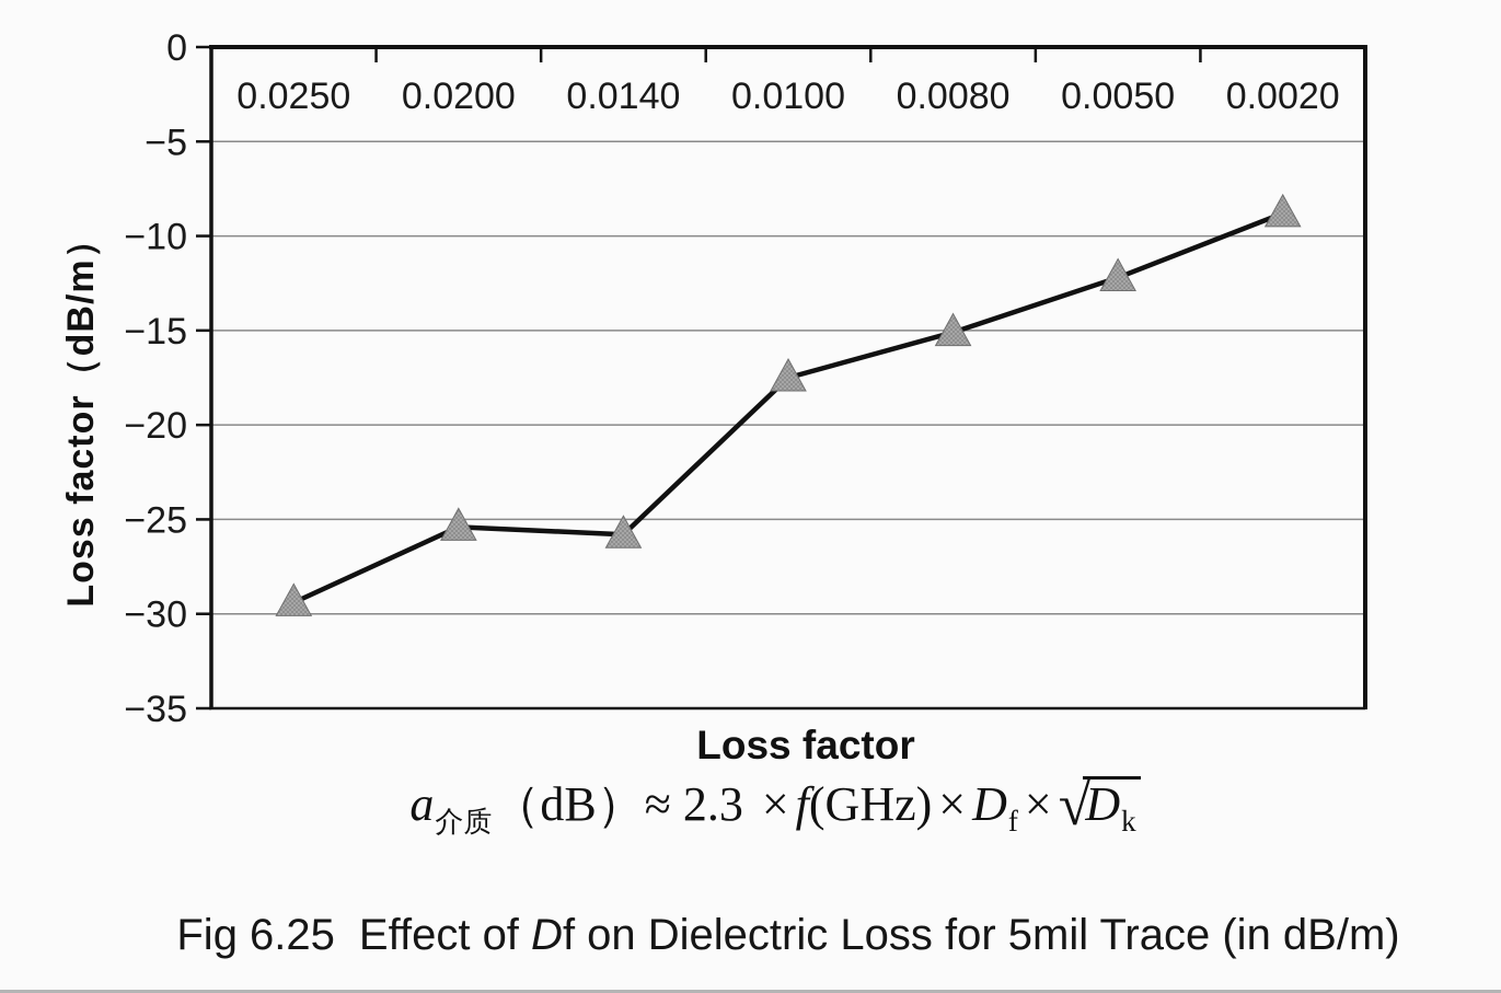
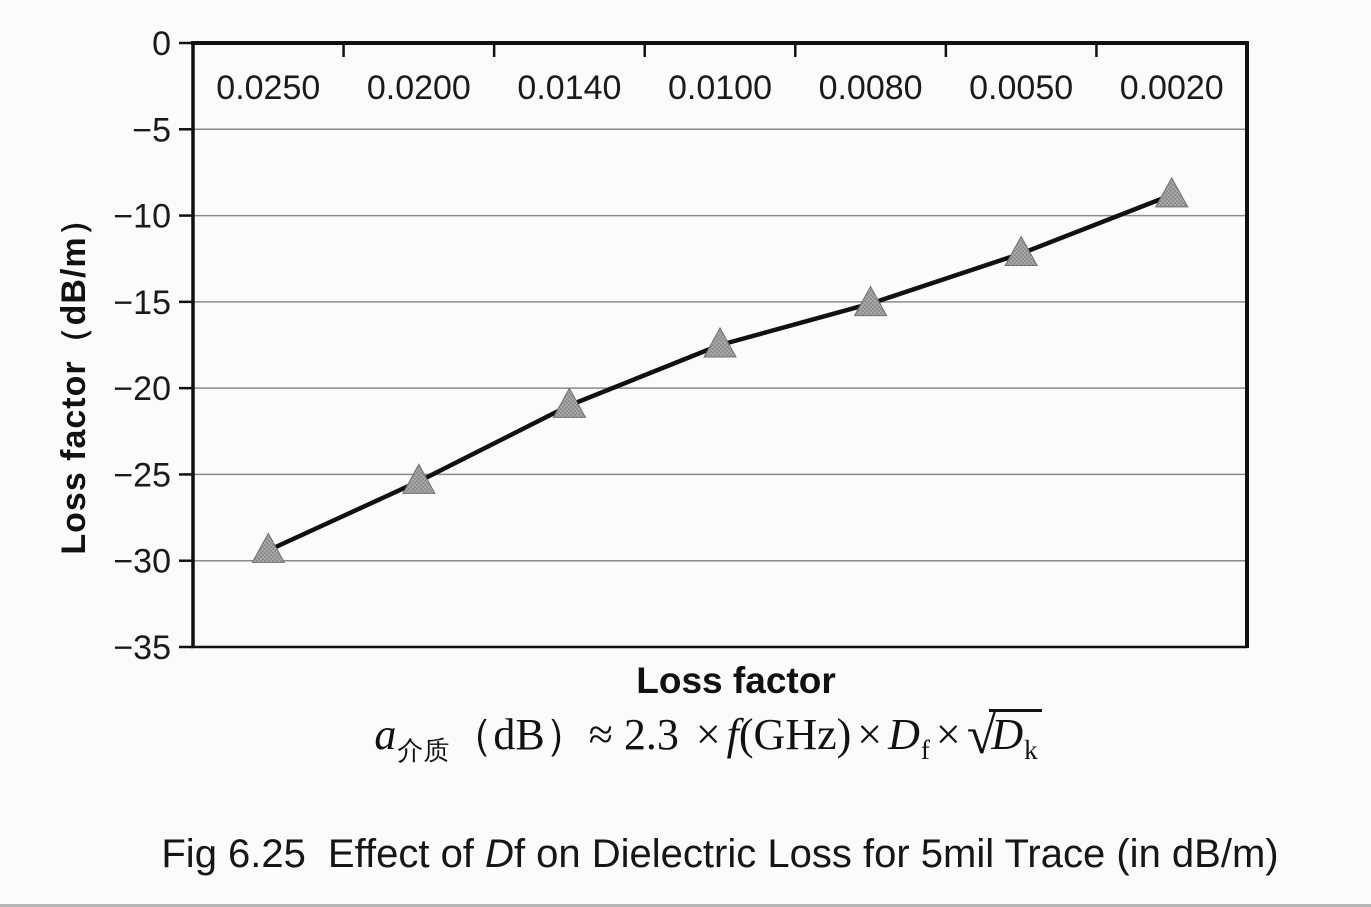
0.0140: -25.8 -> -21.0
